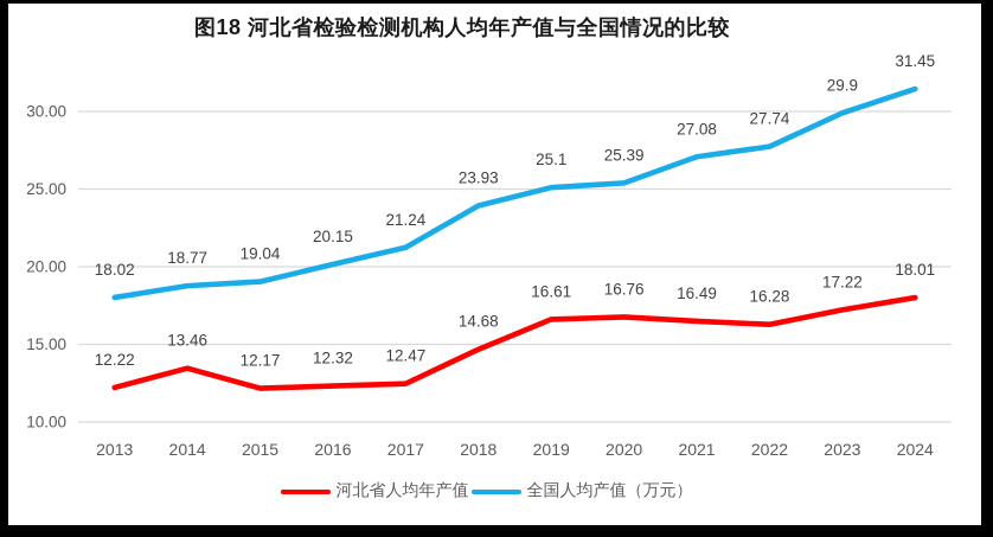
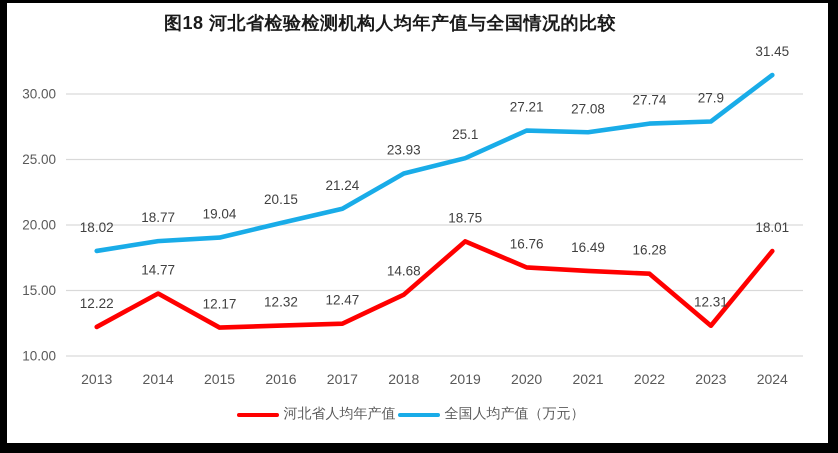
河北省人均年产值/2014: 13.46 -> 14.77
河北省人均年产值/2019: 16.61 -> 18.75
全国人均产值（万元）/2020: 25.39 -> 27.21
河北省人均年产值/2023: 17.22 -> 12.31
全国人均产值（万元）/2023: 29.9 -> 27.9
